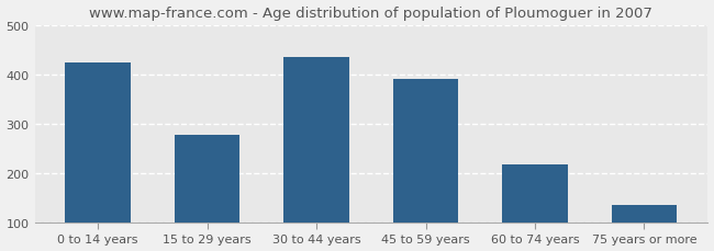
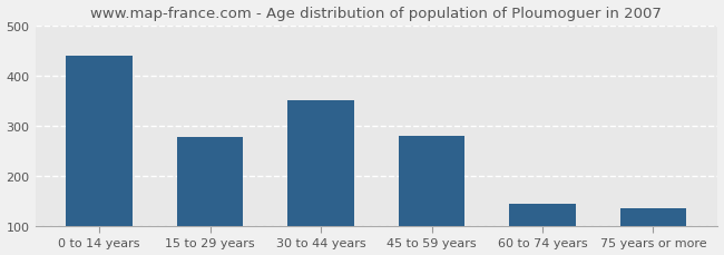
0 to 14 years: 425 -> 440
30 to 44 years: 435 -> 350
45 to 59 years: 392 -> 280
60 to 74 years: 218 -> 145
